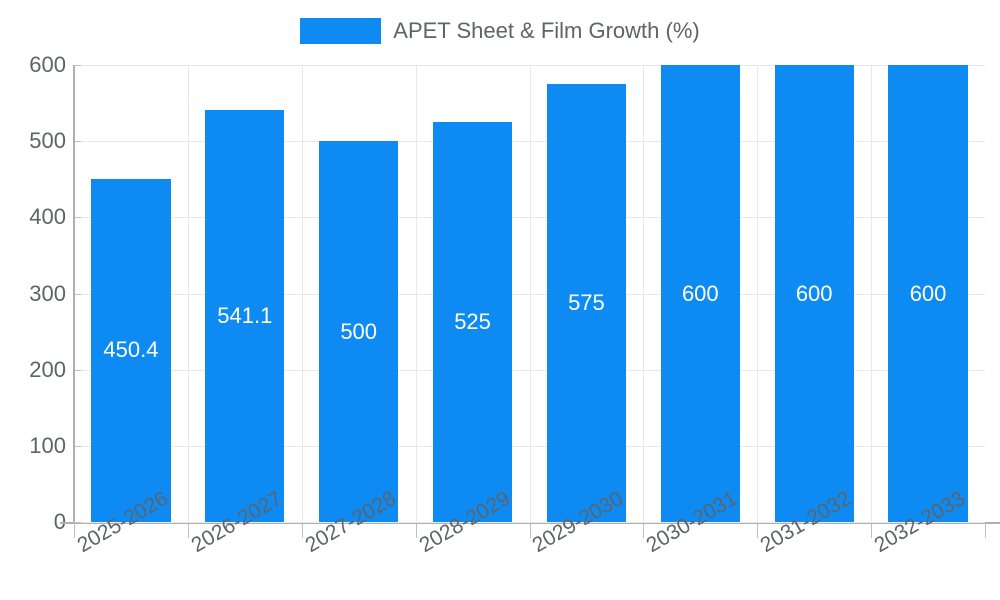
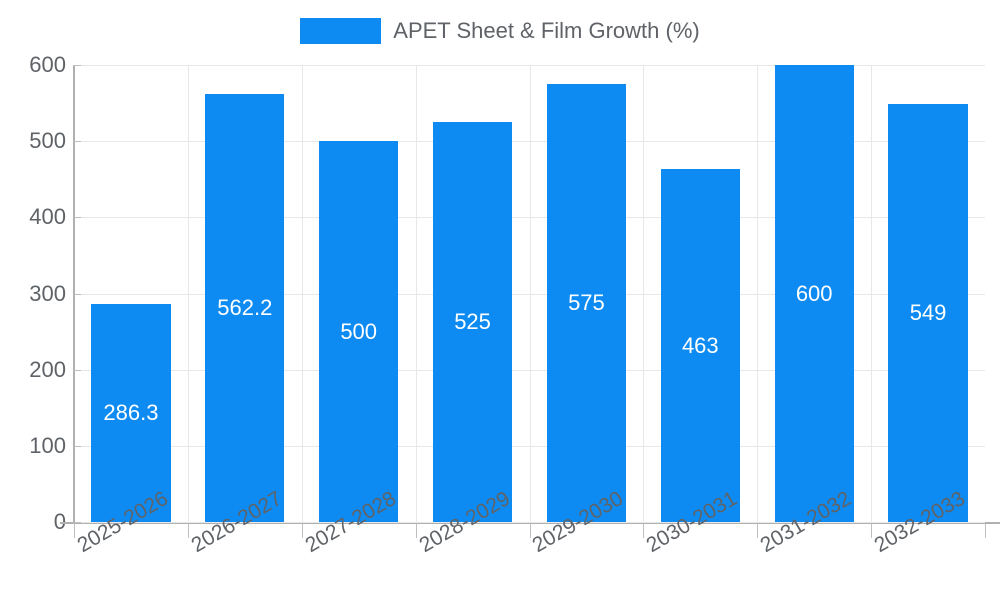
2025-2026: 450.4 -> 286.3
2026-2027: 541.1 -> 562.2
2030-2031: 600 -> 463
2032-2033: 600 -> 549
